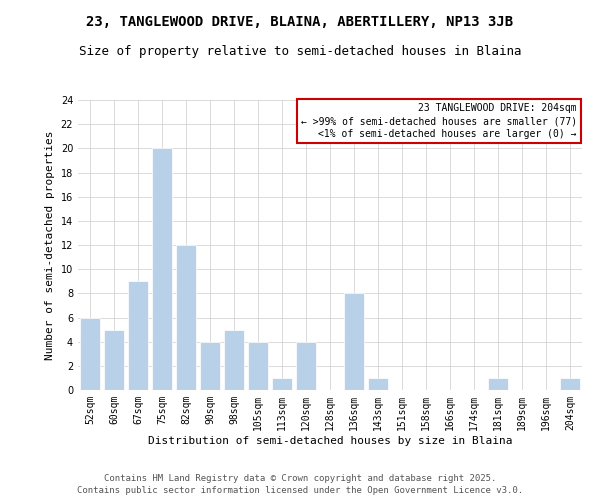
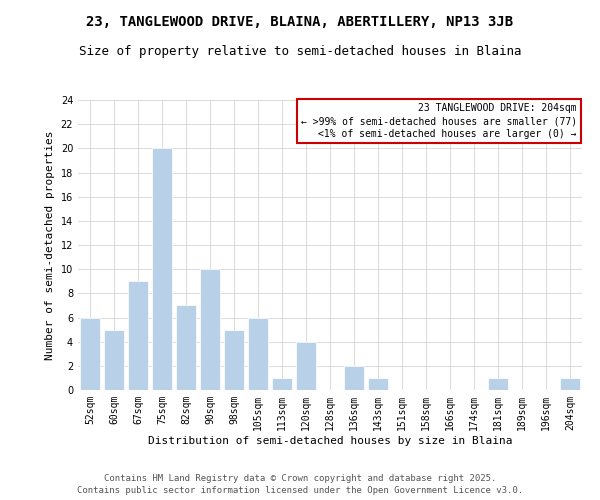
82sqm: 12 -> 7
90sqm: 4 -> 10
105sqm: 4 -> 6
136sqm: 8 -> 2
